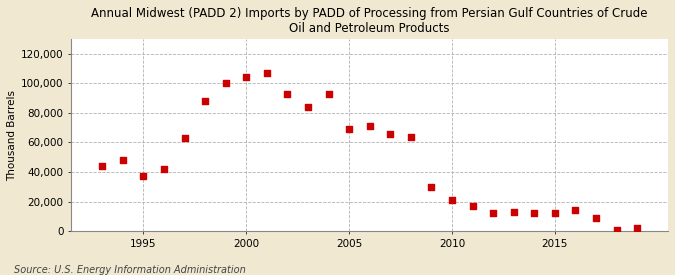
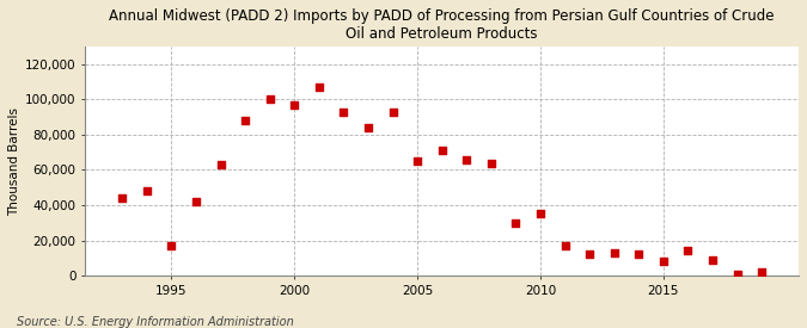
1995: 37,000 -> 17,000
2000: 104,000 -> 97,000
2005: 69,000 -> 65,000
2010: 21,000 -> 35,000
2015: 12,000 -> 8,000
